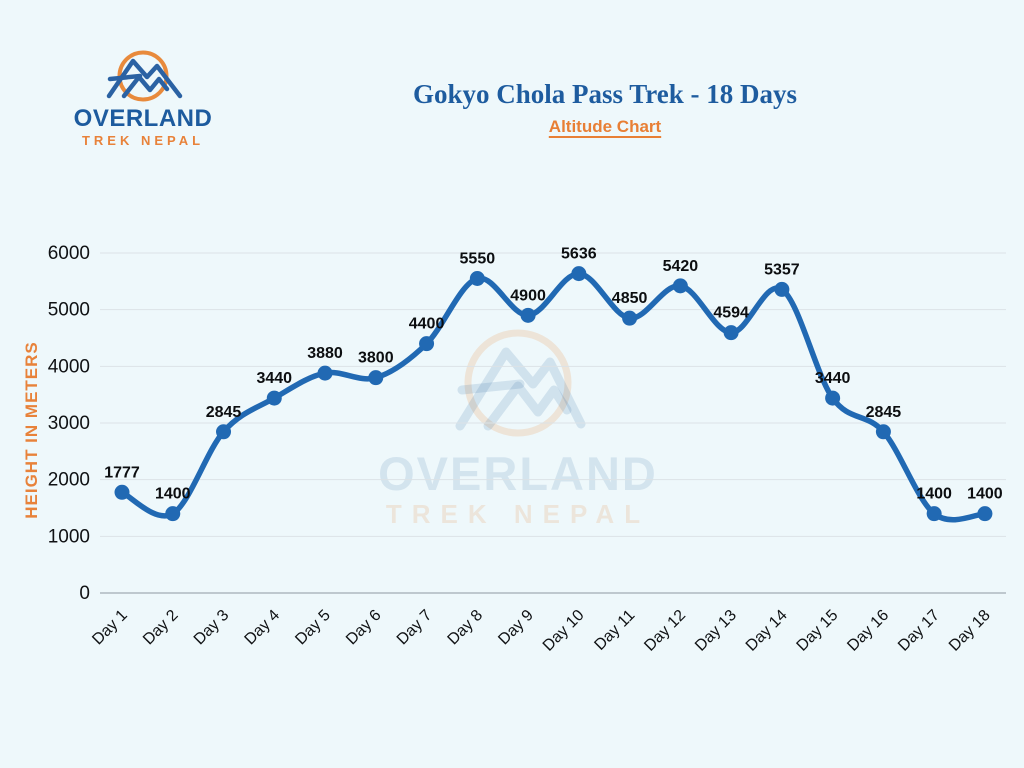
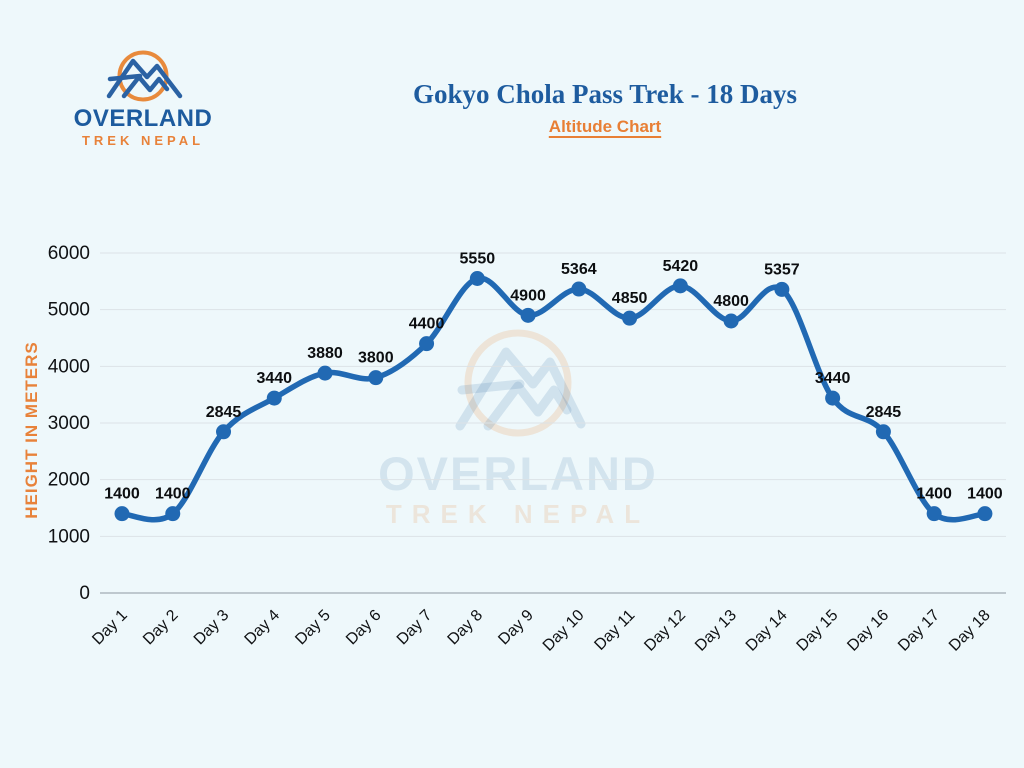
Day 1: 1777 -> 1400
Day 10: 5636 -> 5364
Day 13: 4594 -> 4800
